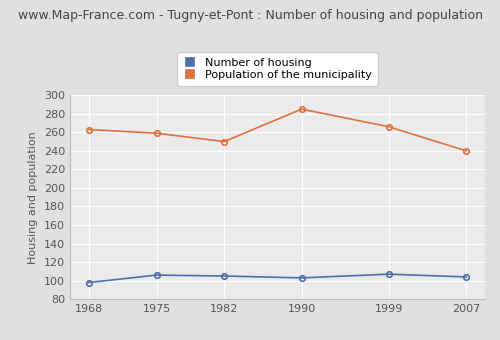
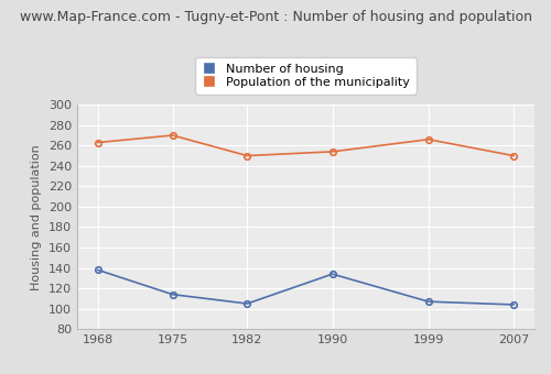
Number of housing/1968: 98 -> 138
Number of housing/1975: 106 -> 114
Population of the municipality/1975: 259 -> 270
Number of housing/1990: 103 -> 134
Population of the municipality/1990: 285 -> 254
Population of the municipality/2007: 240 -> 250
